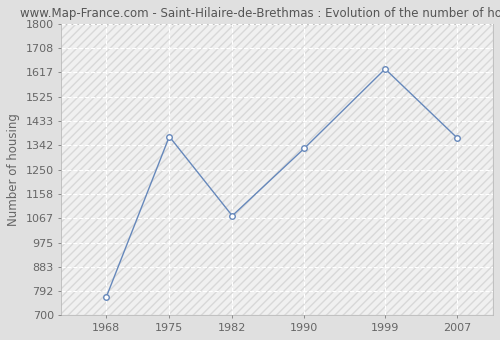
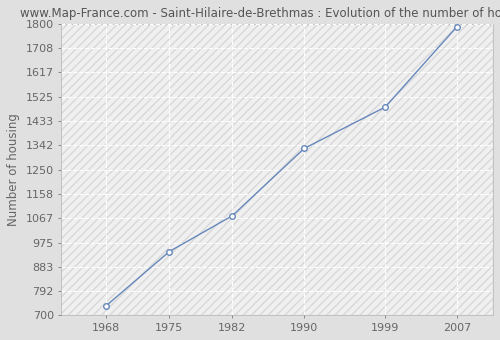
1968: 770 -> 737
1975: 1375 -> 941
1999: 1630 -> 1486
2007: 1370 -> 1790
